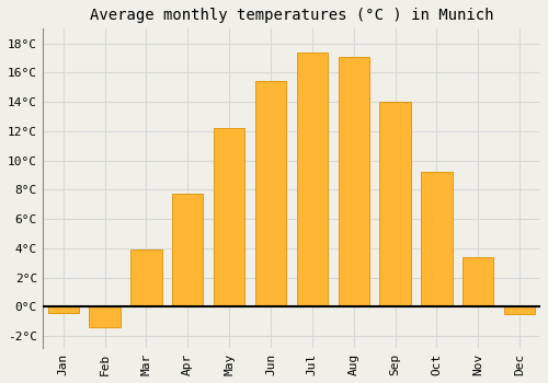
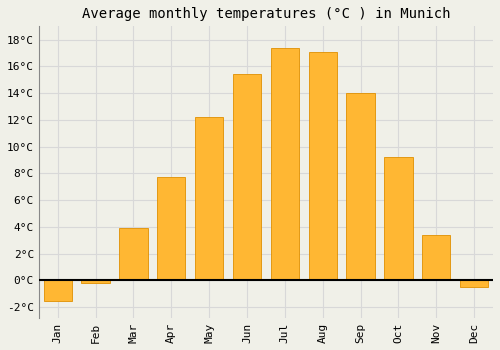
Jan: -0.4°C -> -1.5°C
Feb: -1.4°C -> -0.2°C
